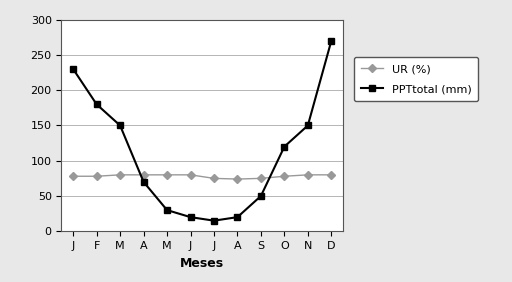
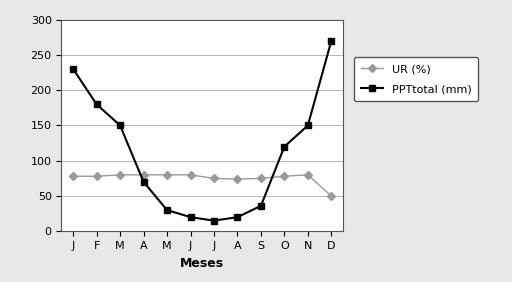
PPTtotal (mm)/S: 50 -> 36
UR (%)/D: 80 -> 50
